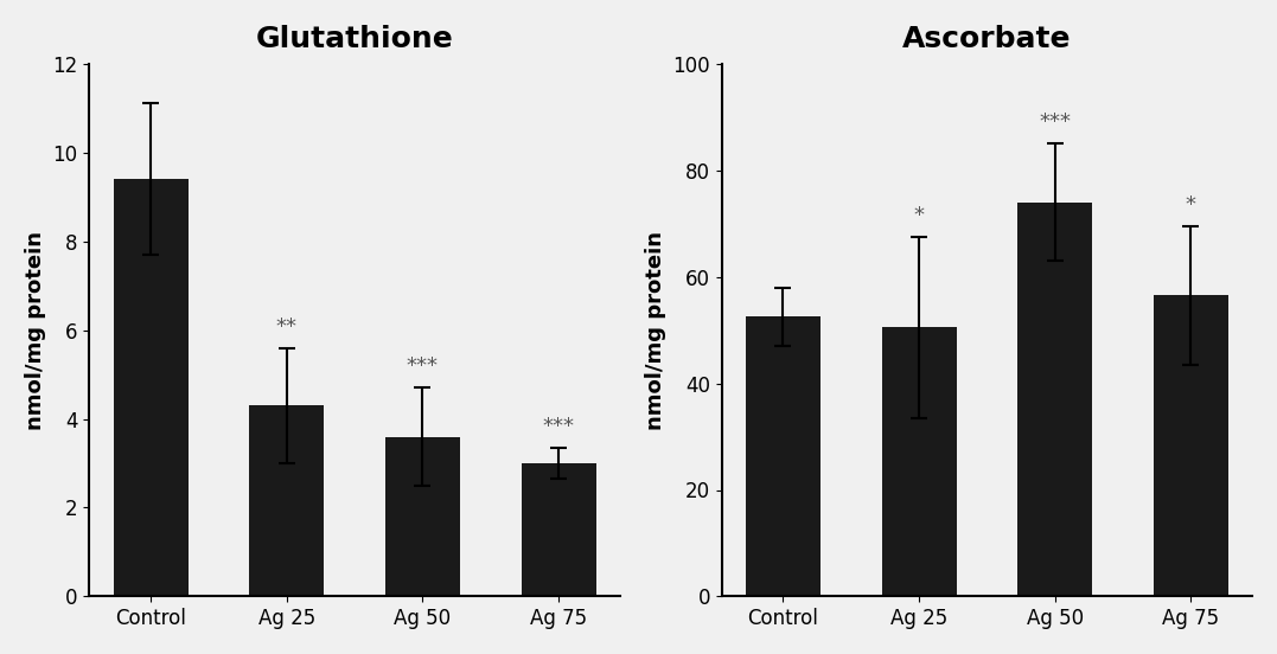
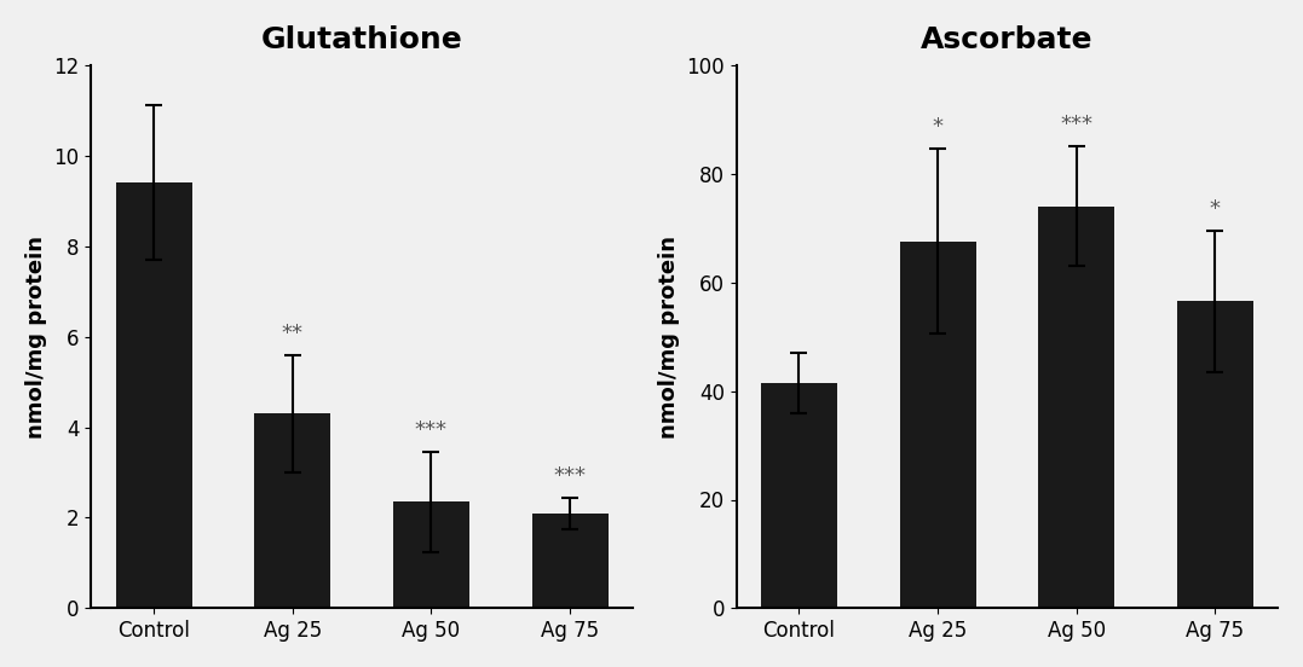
Glutathione/Ag 50: 3.60 -> 2.35
Glutathione/Ag 75: 3.00 -> 2.10
Ascorbate/Control: 52.5 -> 41.5
Ascorbate/Ag 25: 50.5 -> 67.5
